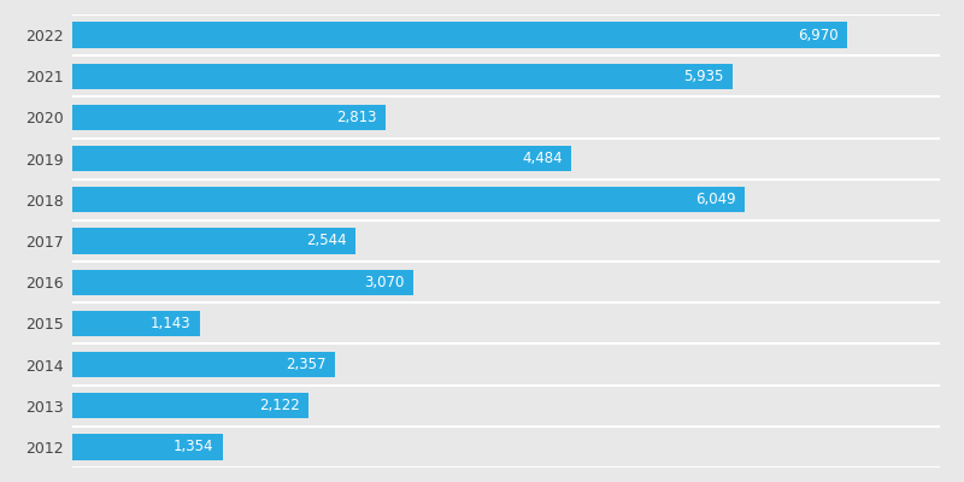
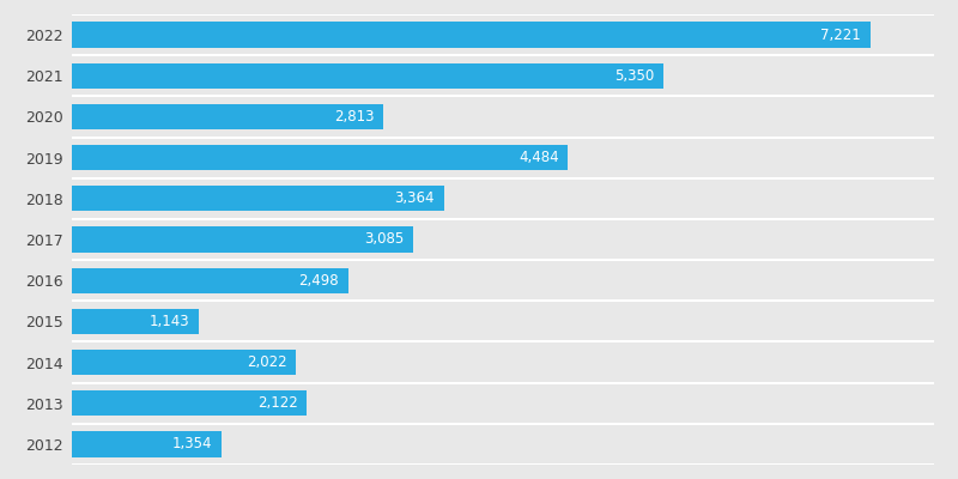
2022: 6,970 -> 7,221
2021: 5,935 -> 5,350
2018: 6,049 -> 3,364
2017: 2,544 -> 3,085
2016: 3,070 -> 2,498
2014: 2,357 -> 2,022
